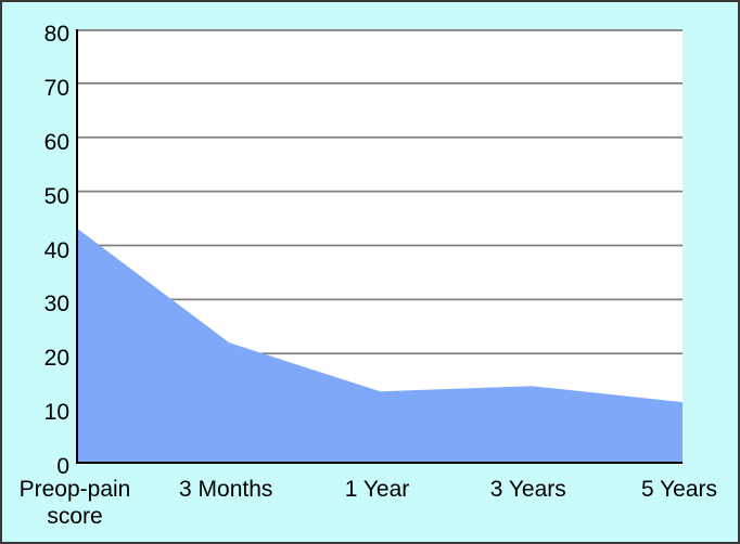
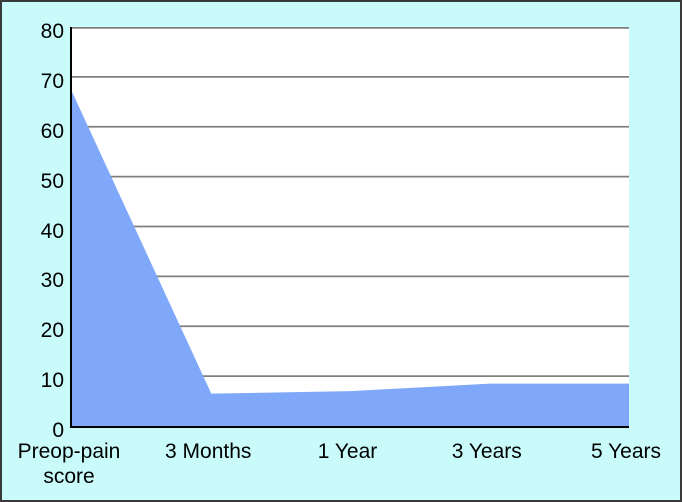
Preop-pain score: 43 -> 67
3 Months: 22 -> 6
1 Year: 13 -> 7
3 Years: 14 -> 8
5 Years: 11 -> 8
